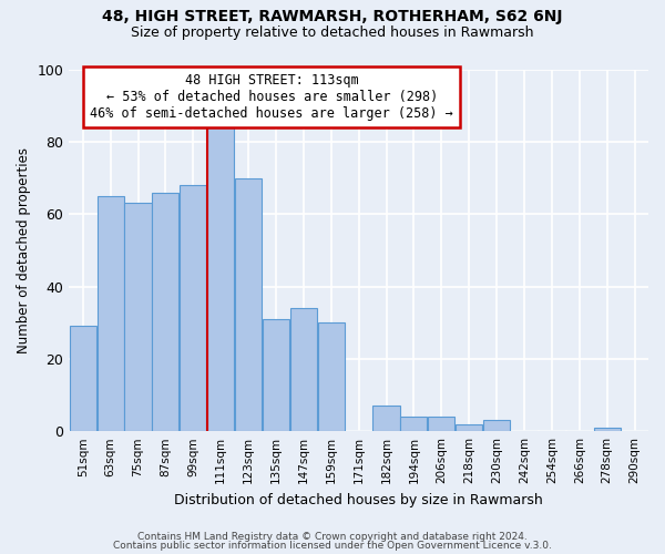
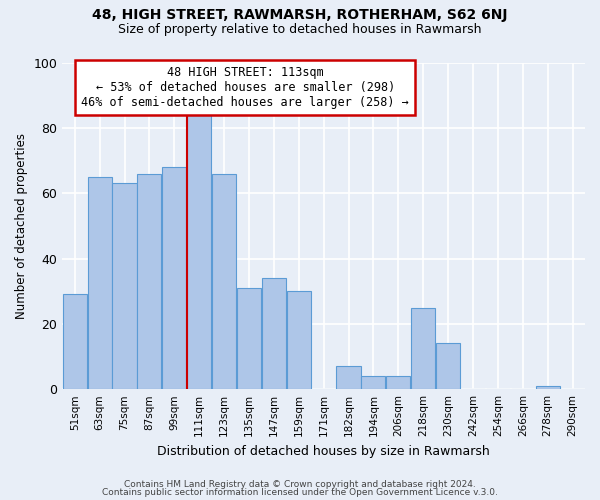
123sqm: 70 -> 66
218sqm: 2 -> 25
230sqm: 3 -> 14
